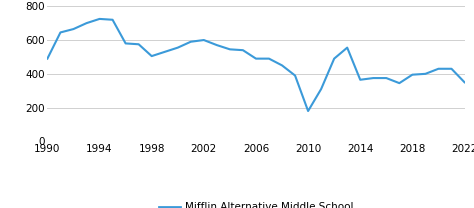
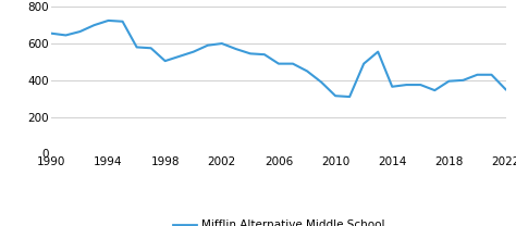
1990: 490 -> 660
2010: 180 -> 320
